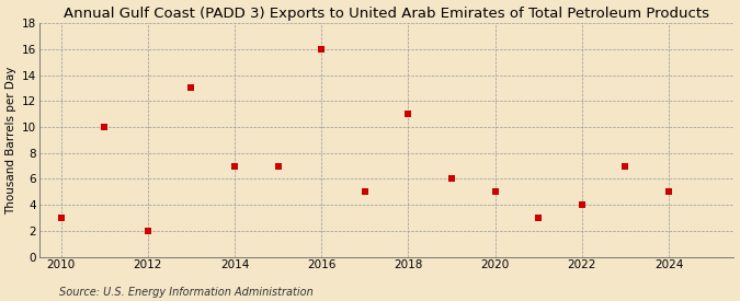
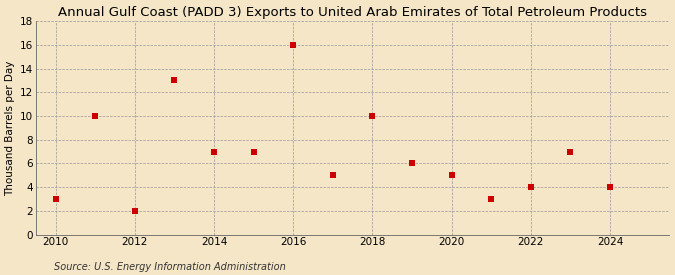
2018: 11 -> 10
2024: 5 -> 4
